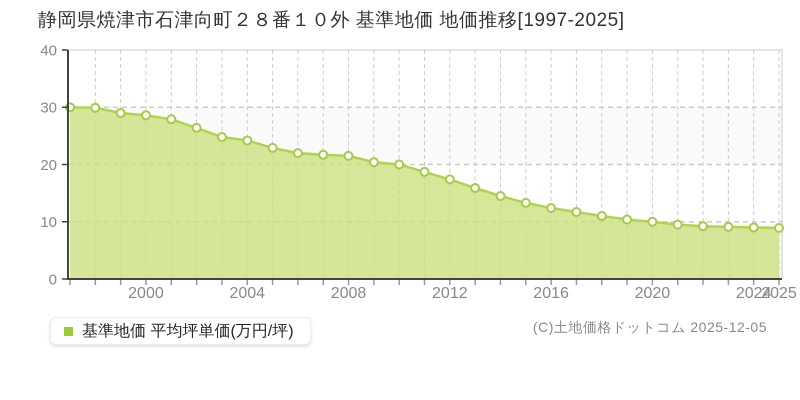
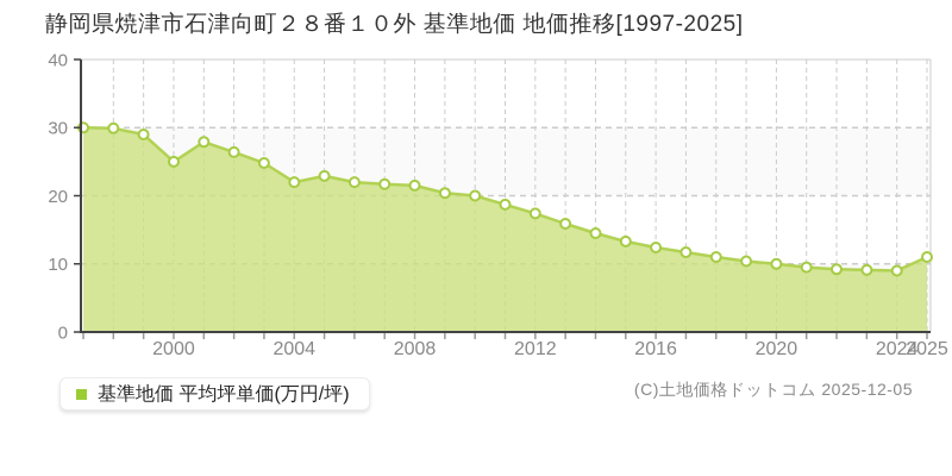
2000: 29 -> 25
2004: 24 -> 22
2025: 9 -> 11
